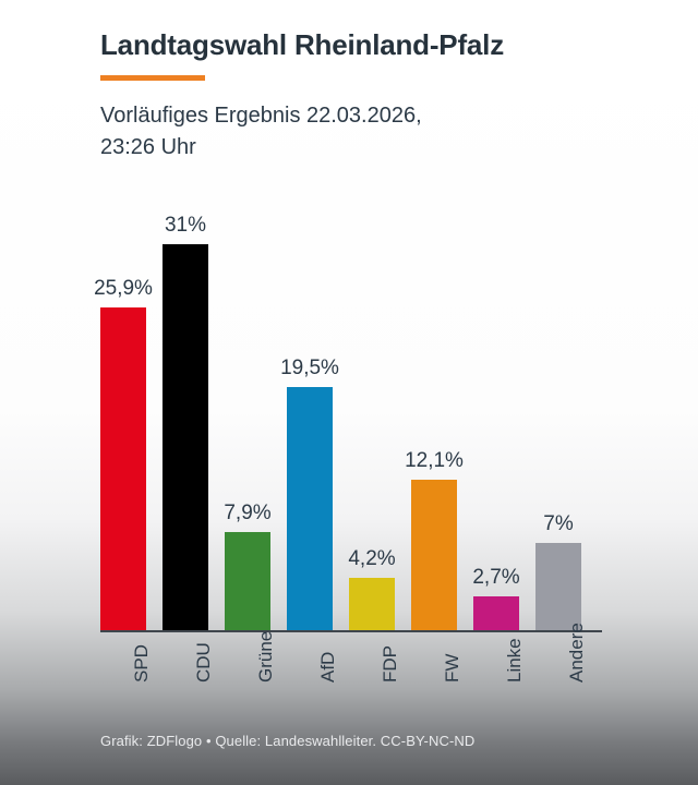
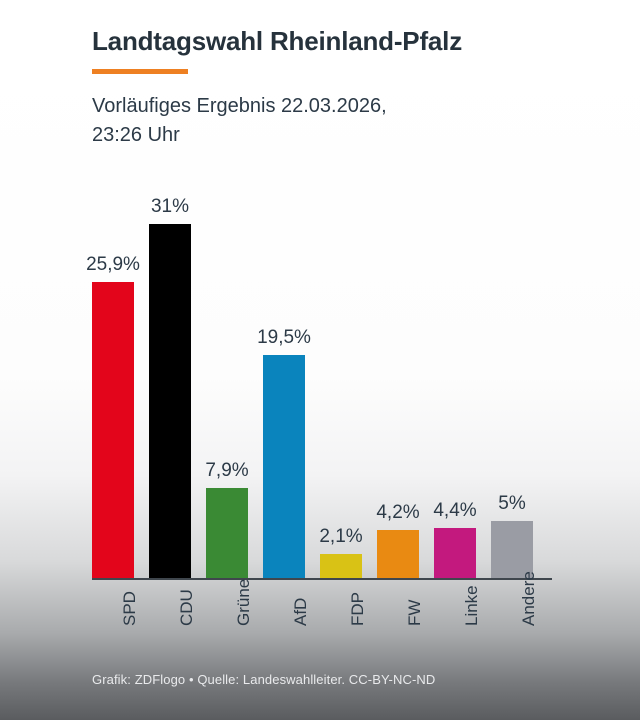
FDP: 4,2% -> 2,1%
FW: 12,1% -> 4,2%
Linke: 2,7% -> 4,4%
Andere: 7% -> 5%
